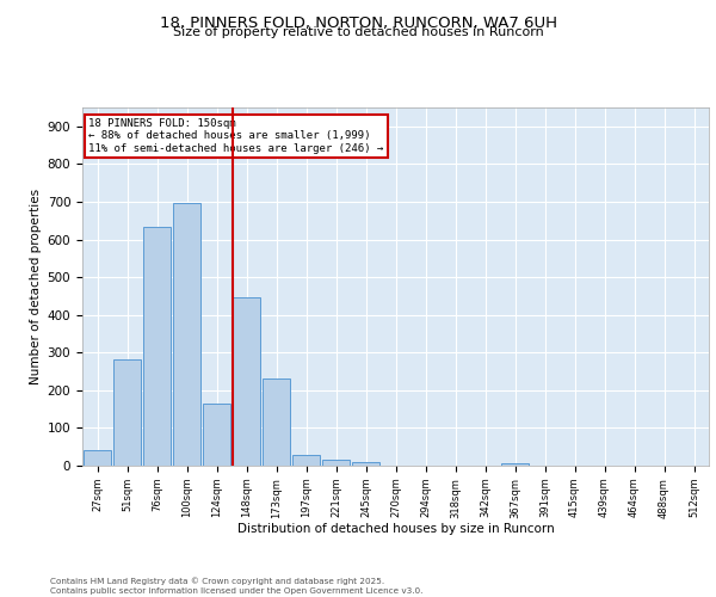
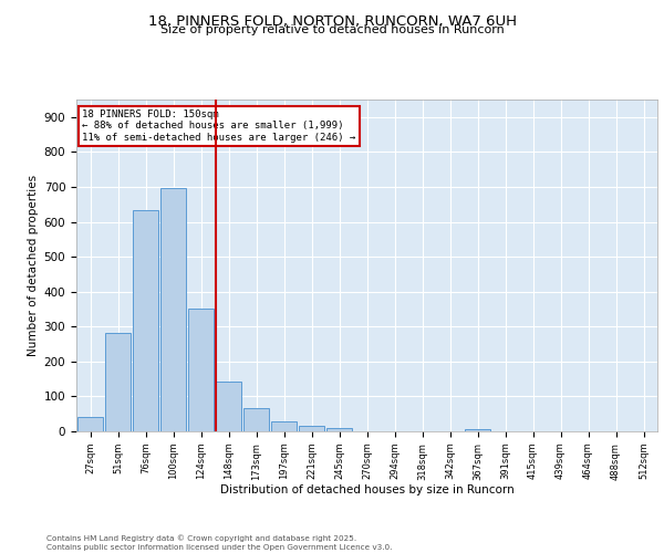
124sqm: 165 -> 352
148sqm: 445 -> 143
173sqm: 230 -> 65
